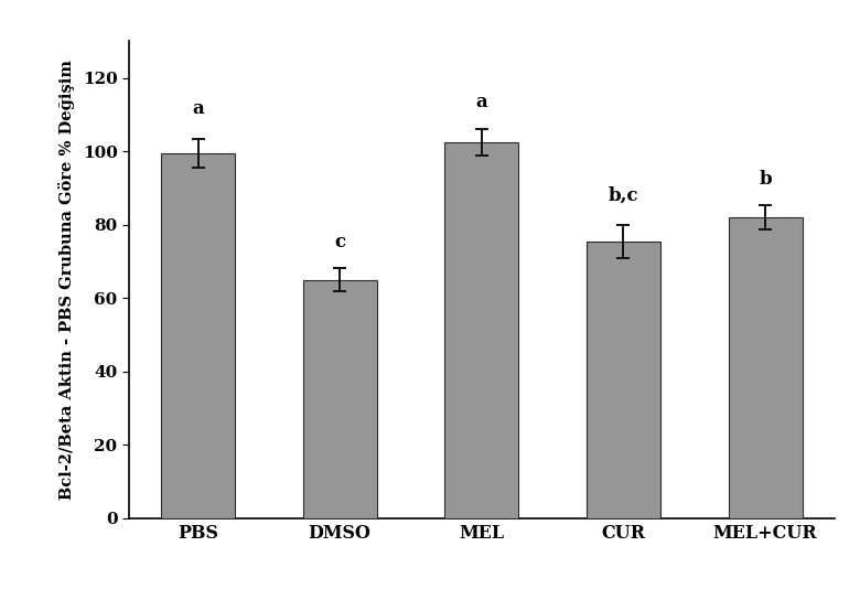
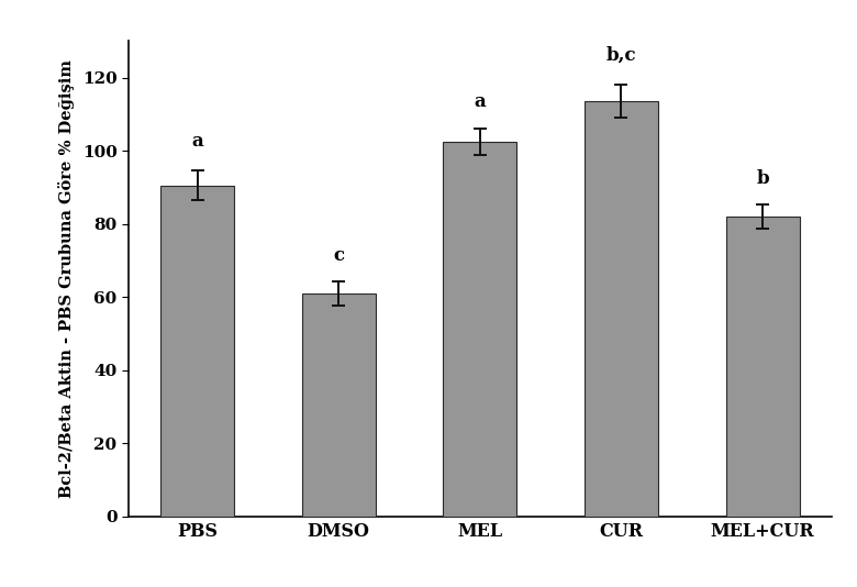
PBS: 99.5 -> 90.5
DMSO: 65.0 -> 61.0
CUR: 75.5 -> 113.5
